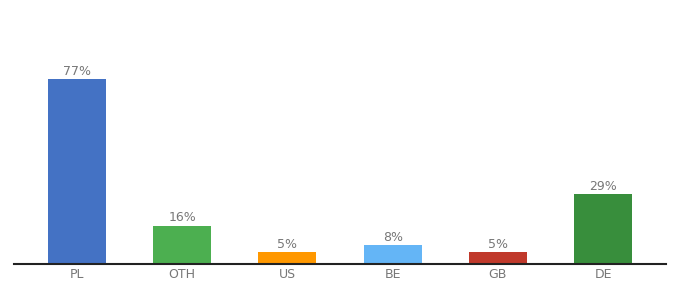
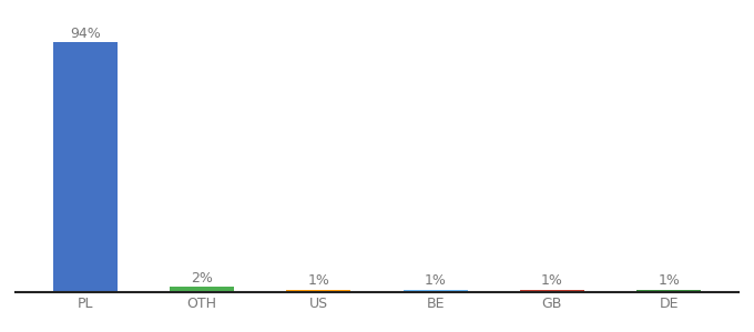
PL: 77% -> 94%
OTH: 16% -> 2%
US: 5% -> 1%
BE: 8% -> 1%
GB: 5% -> 1%
DE: 29% -> 1%
